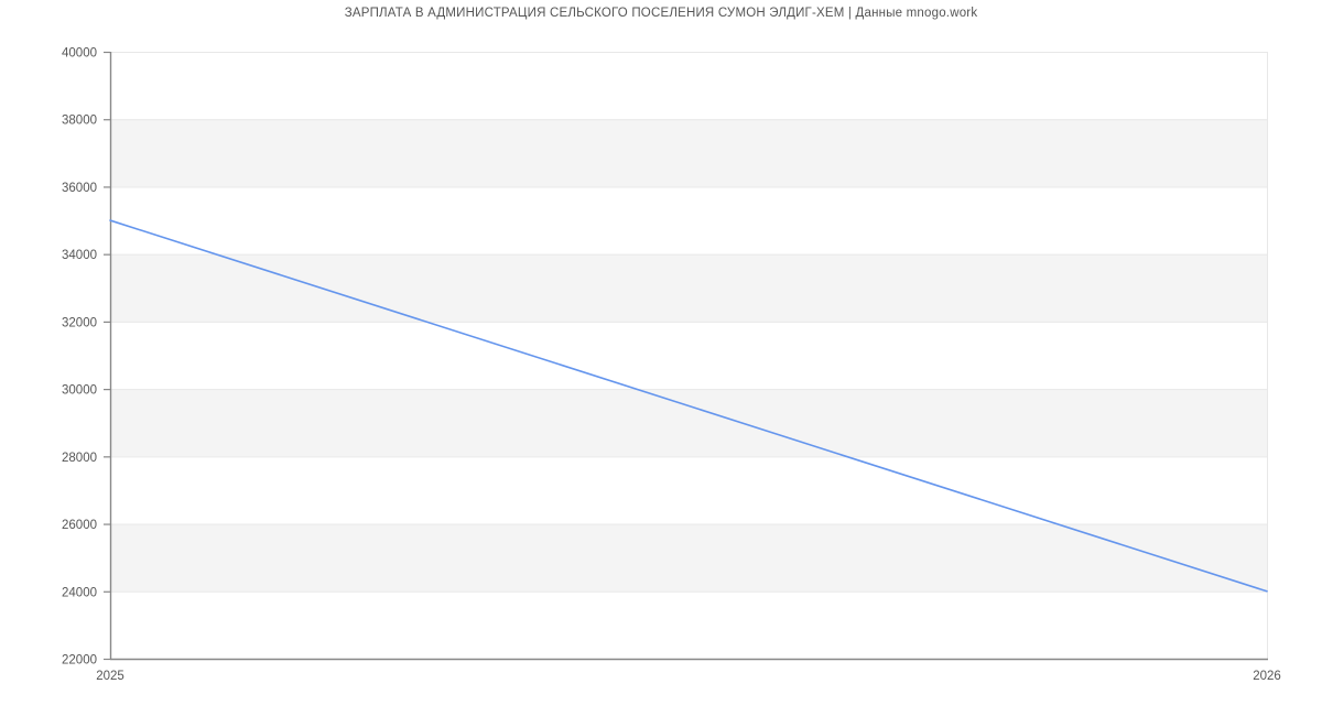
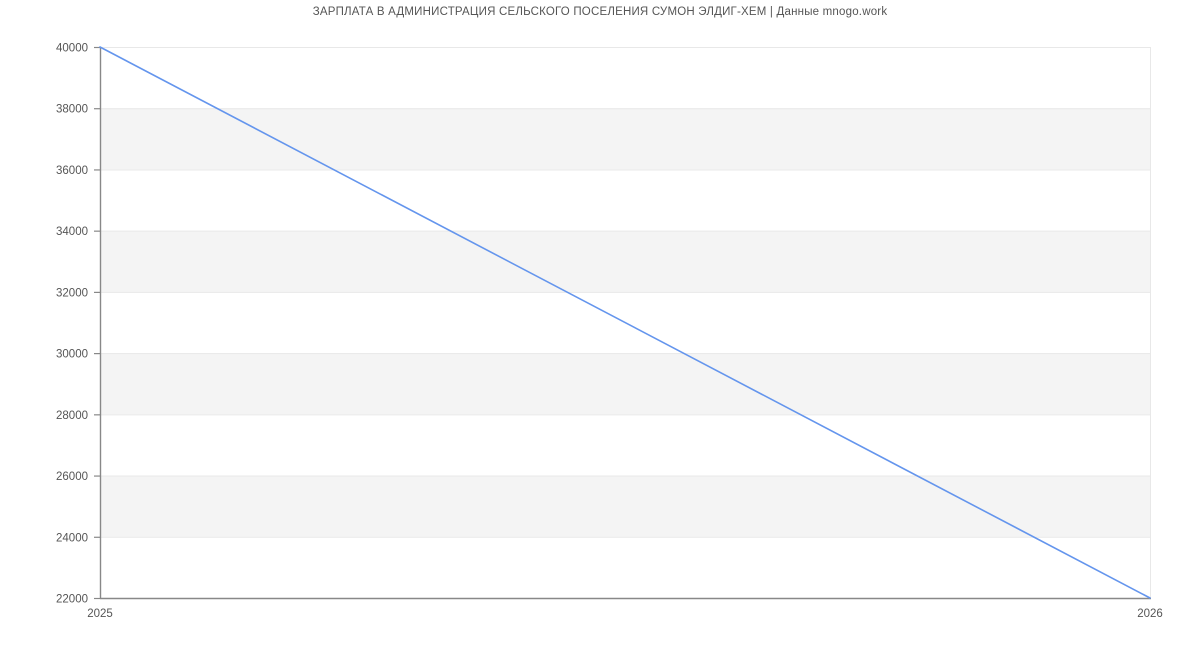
2025: 35000 -> 40000
2026: 24000 -> 22000
